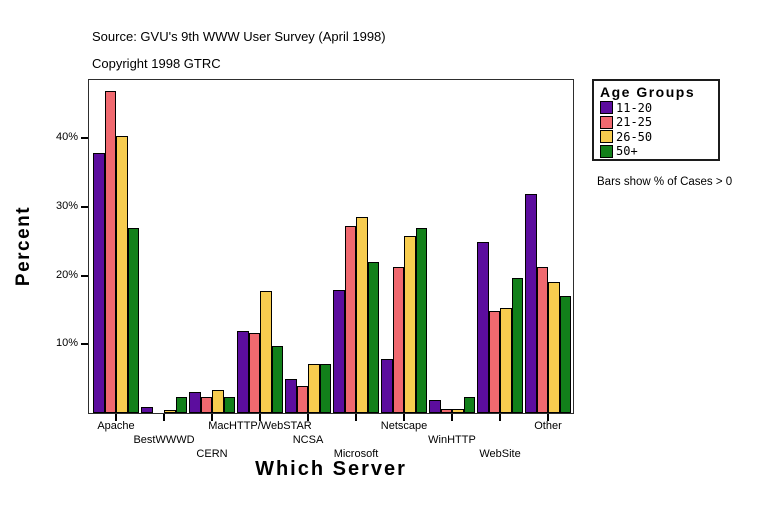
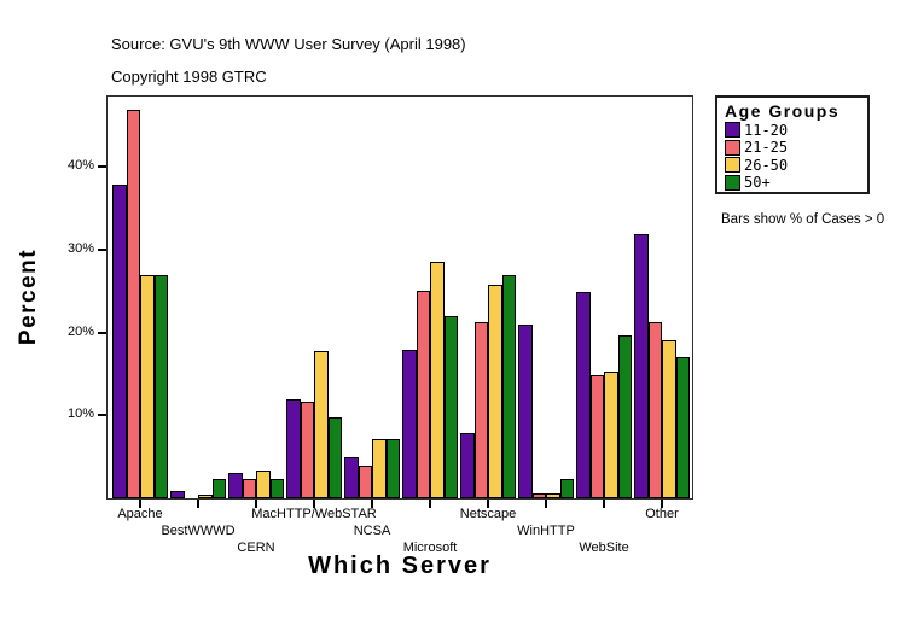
26-50/Apache: 40% -> 27%
21-25/Microsoft: 27% -> 25%
11-20/WinHTTP: 2% -> 21%
